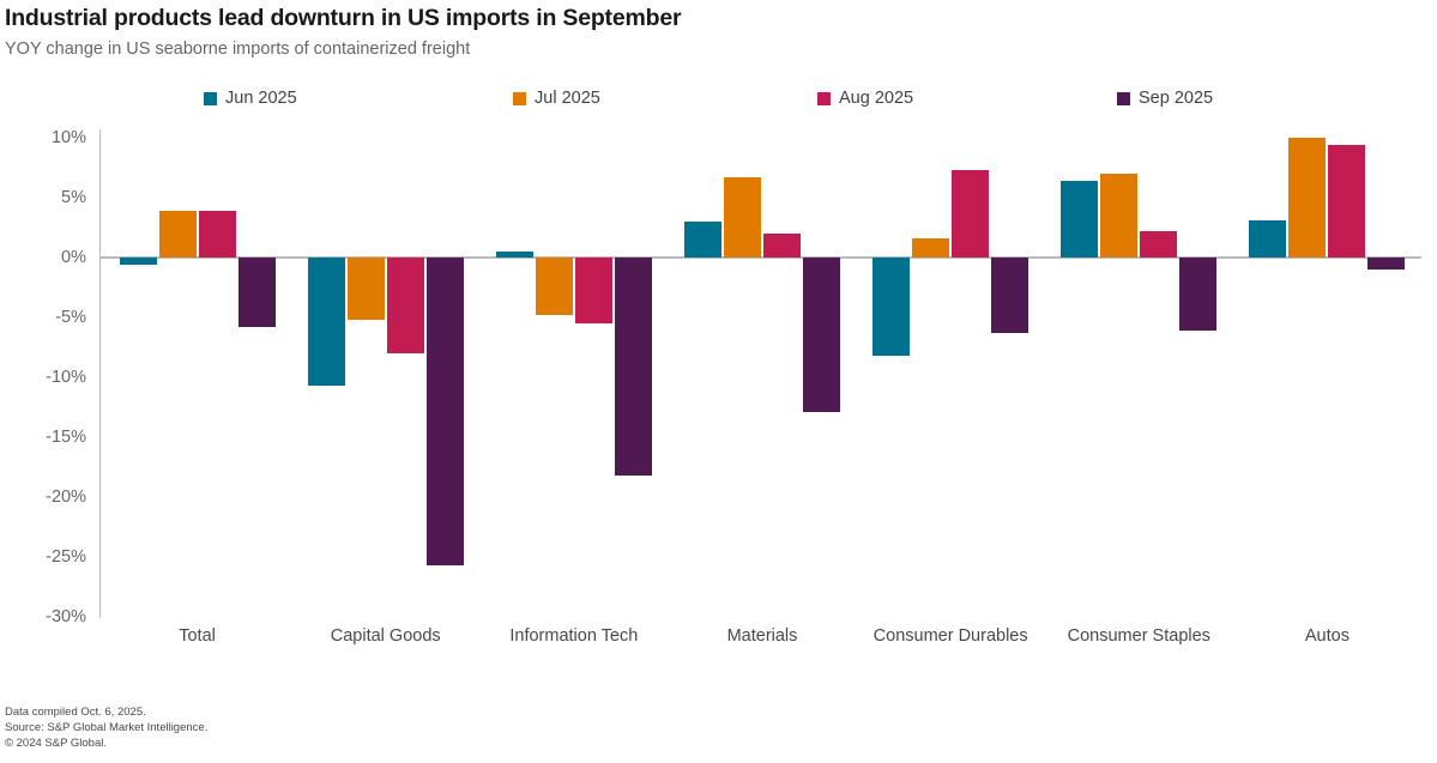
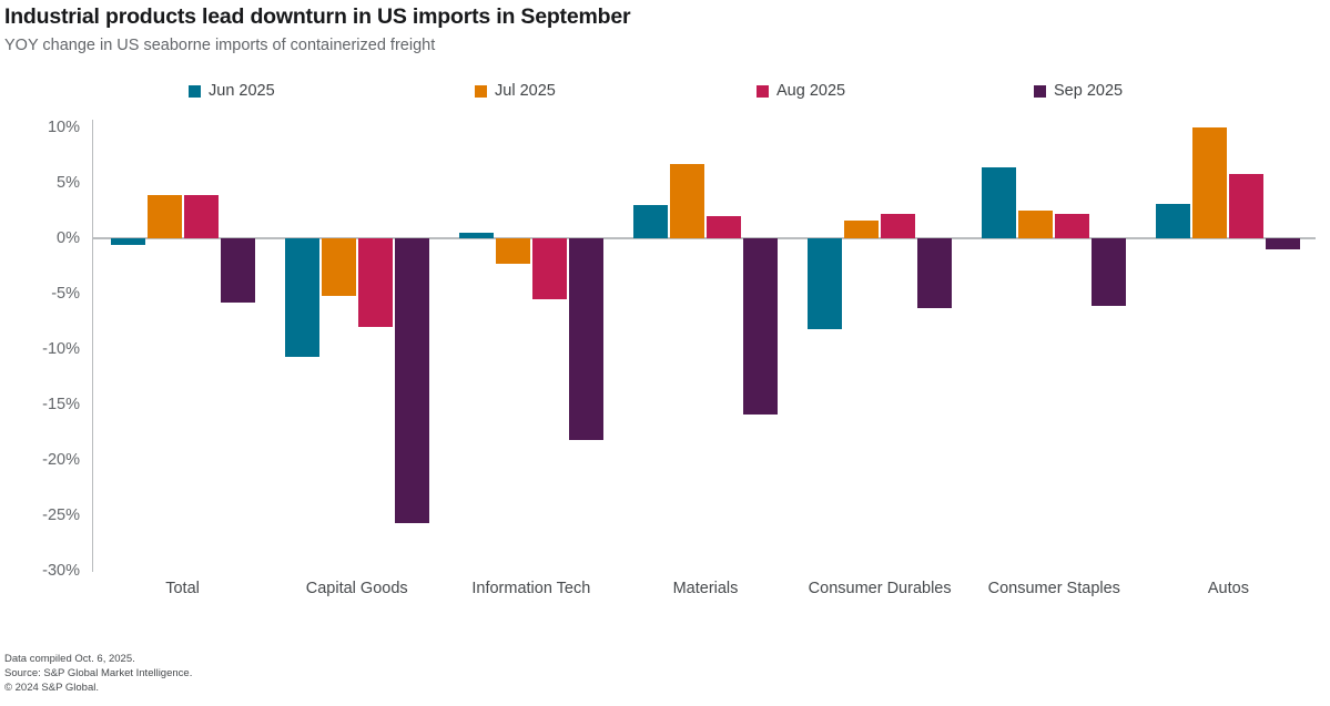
Jul 2025/Information Tech: -4.8% -> -2.3%
Sep 2025/Materials: -12.9% -> -15.9%
Aug 2025/Consumer Durables: 7.3% -> 2.2%
Jul 2025/Consumer Staples: 7.0% -> 2.5%
Aug 2025/Autos: 9.4% -> 5.8%
